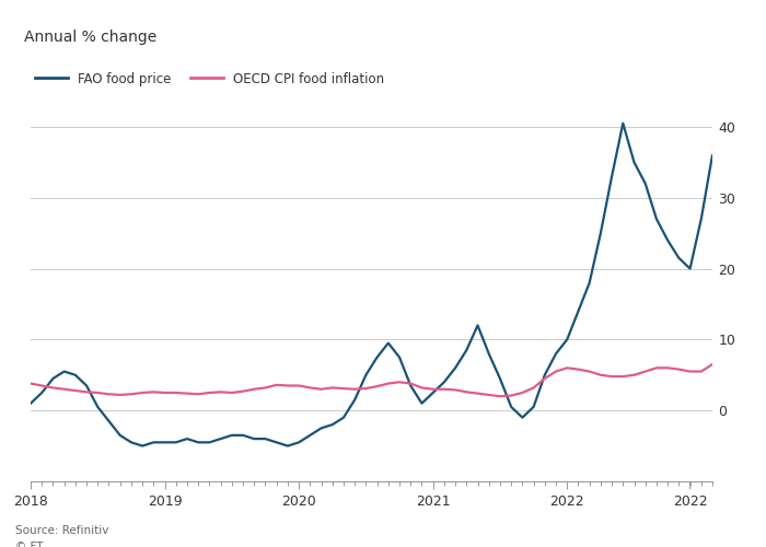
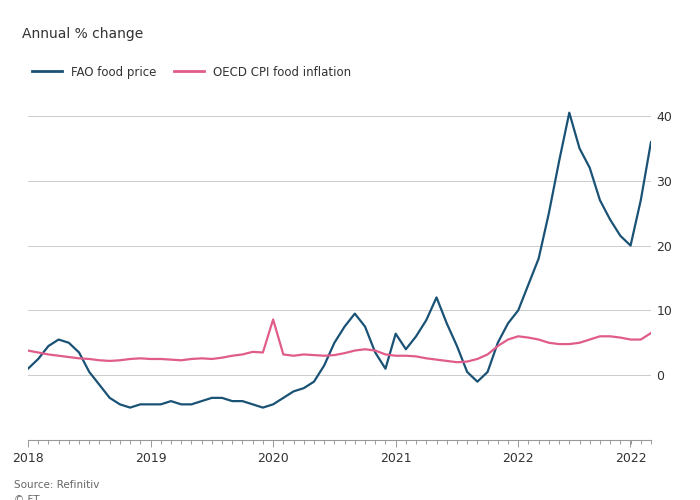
OECD CPI food inflation/2020: 3.5 -> 8.6
FAO food price/2021: 2.5 -> 6.4
